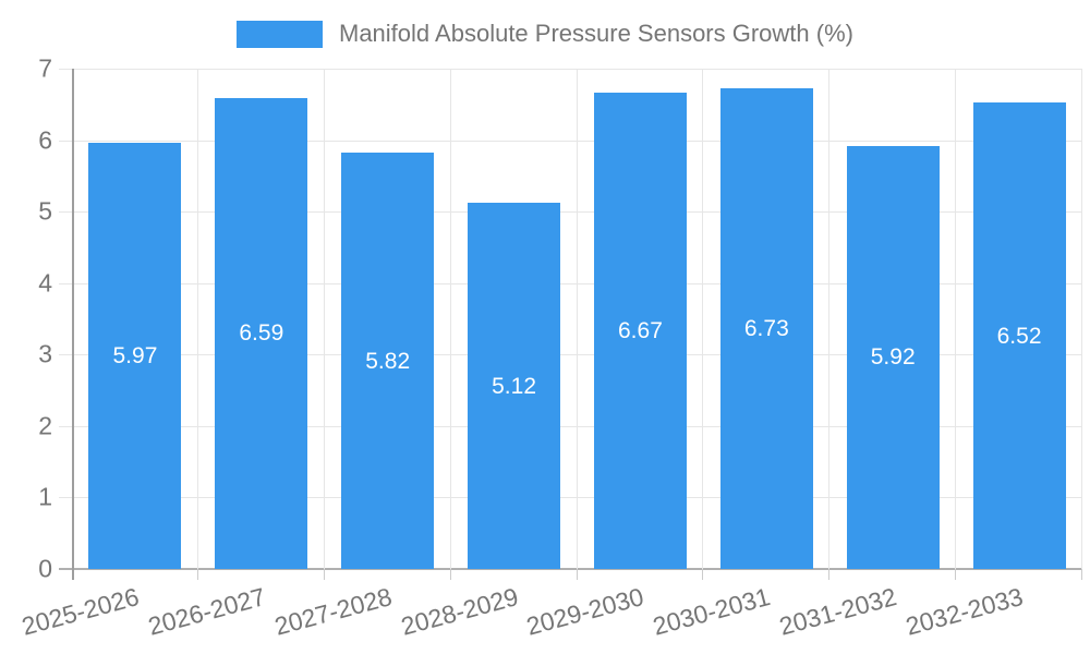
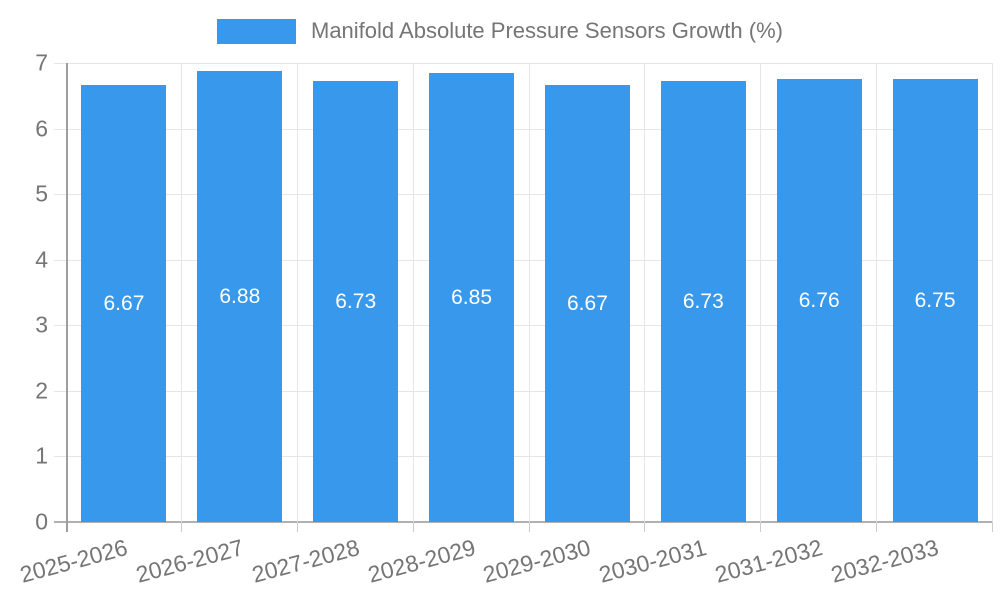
2025-2026: 5.97 -> 6.67
2026-2027: 6.59 -> 6.88
2027-2028: 5.82 -> 6.73
2028-2029: 5.12 -> 6.85
2031-2032: 5.92 -> 6.76
2032-2033: 6.52 -> 6.75
